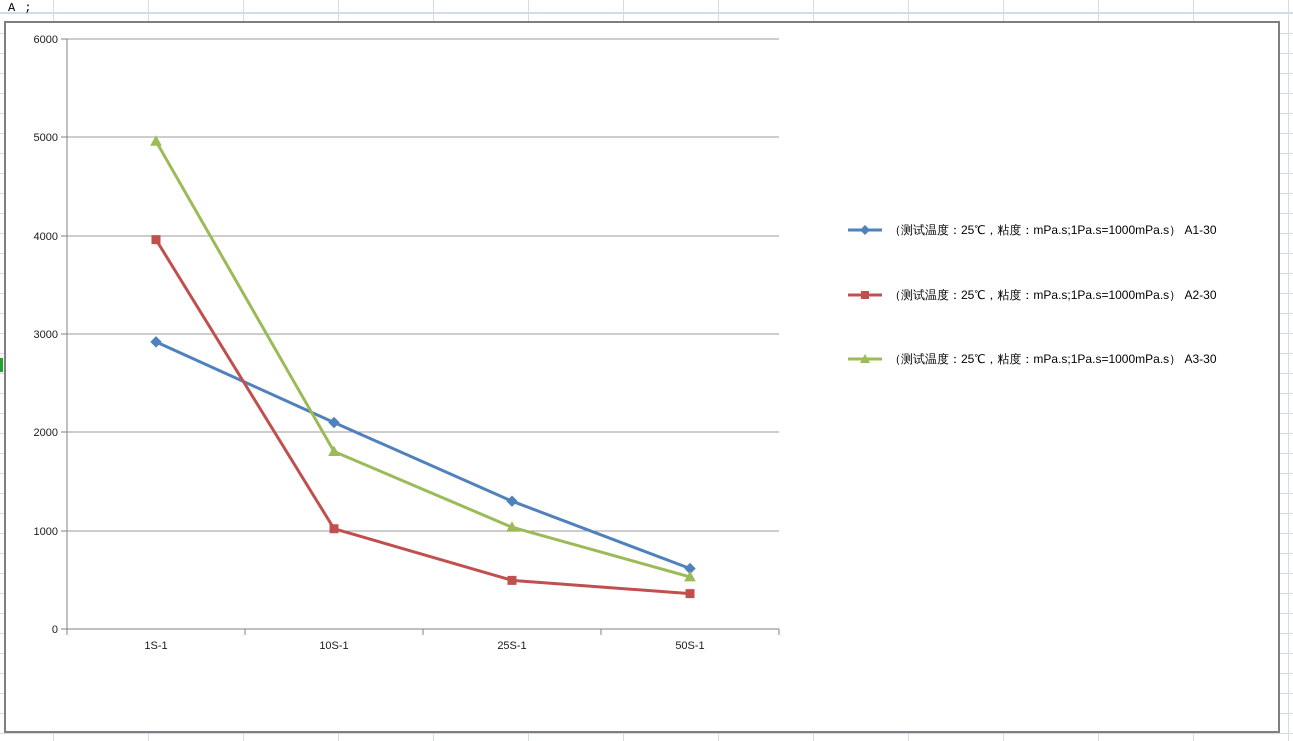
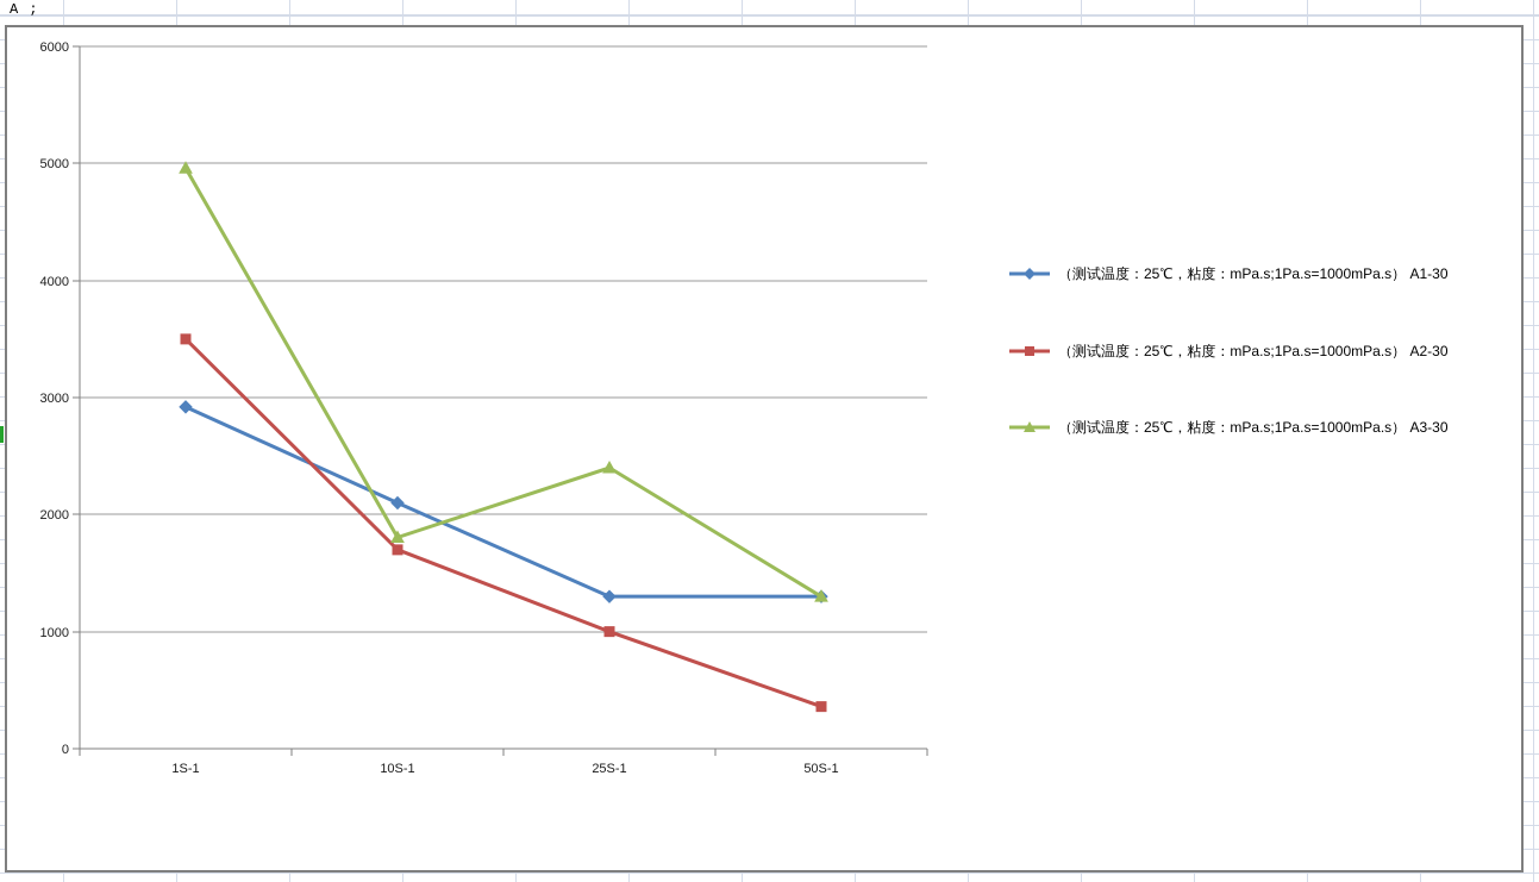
（测试温度：25℃，粘度：mPa.s;1Pa.s=1000mPa.s） A2-30/1S-1: 4000 -> 3500
（测试温度：25℃，粘度：mPa.s;1Pa.s=1000mPa.s） A2-30/10S-1: 1000 -> 1700
（测试温度：25℃，粘度：mPa.s;1Pa.s=1000mPa.s） A2-30/25S-1: 500 -> 1000
（测试温度：25℃，粘度：mPa.s;1Pa.s=1000mPa.s） A3-30/25S-1: 1000 -> 2400
（测试温度：25℃，粘度：mPa.s;1Pa.s=1000mPa.s） A1-30/50S-1: 600 -> 1300
（测试温度：25℃，粘度：mPa.s;1Pa.s=1000mPa.s） A3-30/50S-1: 500 -> 1300
